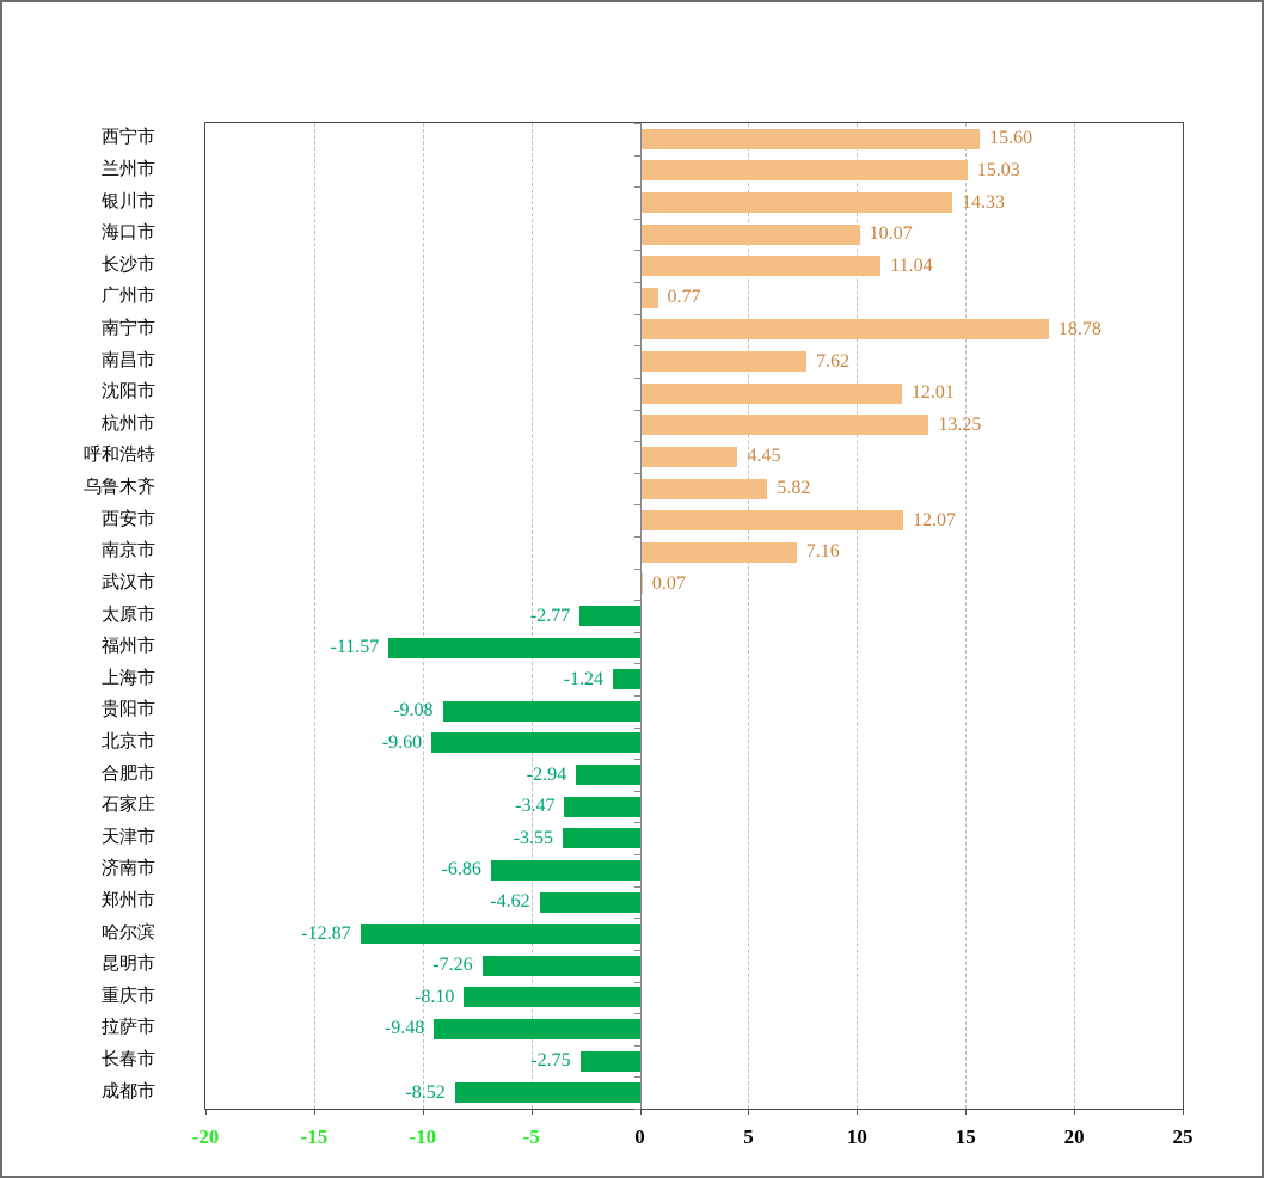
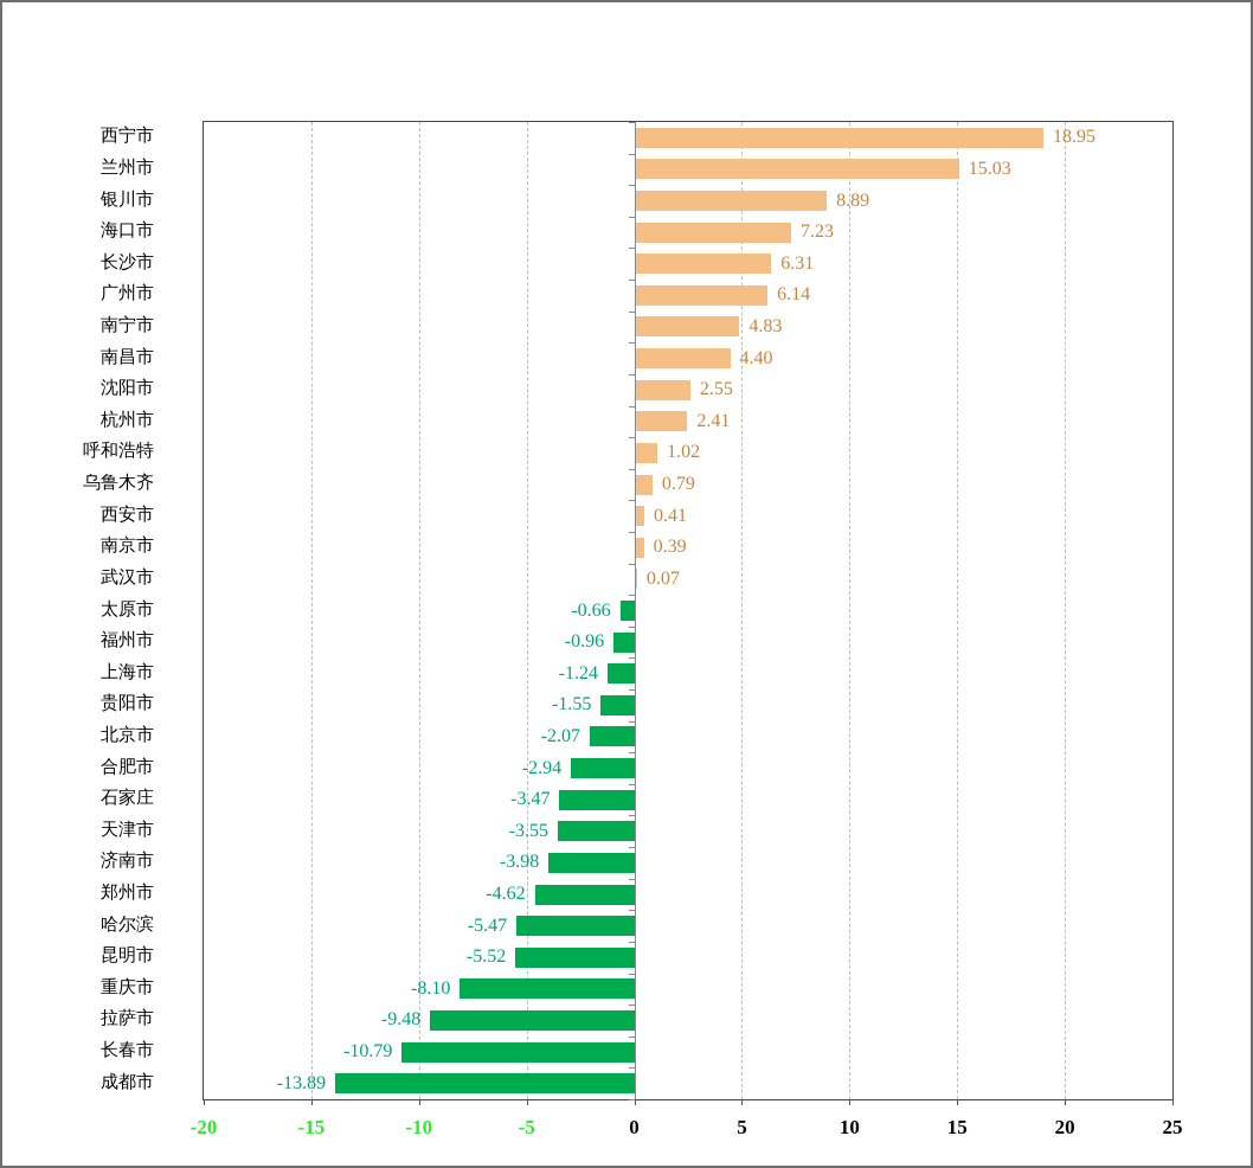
西宁市: 15.60 -> 18.95
银川市: 14.33 -> 8.89
海口市: 10.07 -> 7.23
长沙市: 11.04 -> 6.31
广州市: 0.77 -> 6.14
南宁市: 18.78 -> 4.83
南昌市: 7.62 -> 4.40
沈阳市: 12.01 -> 2.55
杭州市: 13.25 -> 2.41
呼和浩特: 4.45 -> 1.02
乌鲁木齐: 5.82 -> 0.79
西安市: 12.07 -> 0.41
南京市: 7.16 -> 0.39
太原市: -2.77 -> -0.66
福州市: -11.57 -> -0.96
贵阳市: -9.08 -> -1.55
北京市: -9.60 -> -2.07
济南市: -6.86 -> -3.98
哈尔滨: -12.87 -> -5.47
昆明市: -7.26 -> -5.52
长春市: -2.75 -> -10.79
成都市: -8.52 -> -13.89
